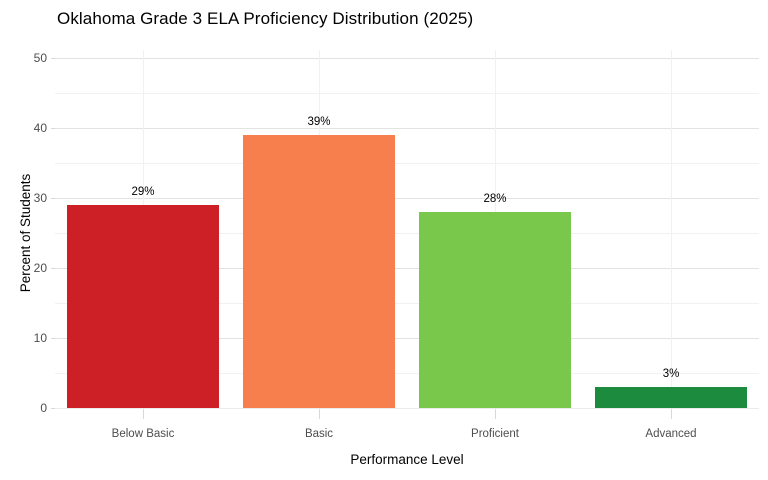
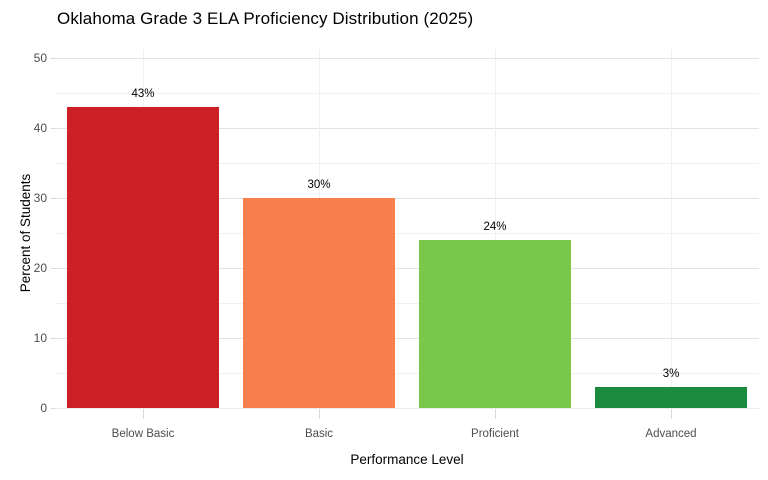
Below Basic: 29% -> 43%
Basic: 39% -> 30%
Proficient: 28% -> 24%
